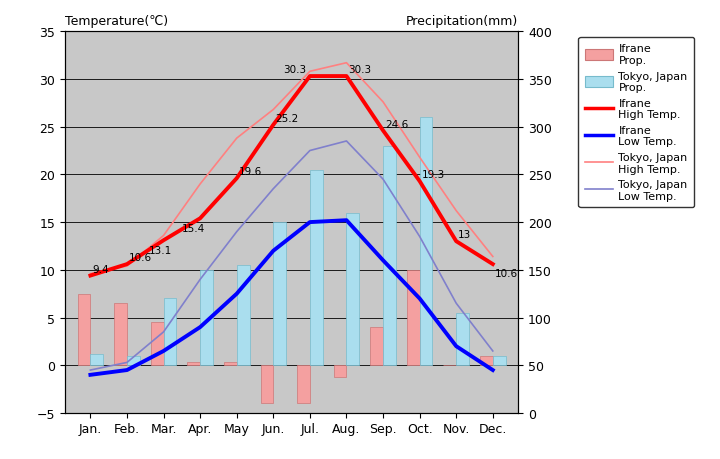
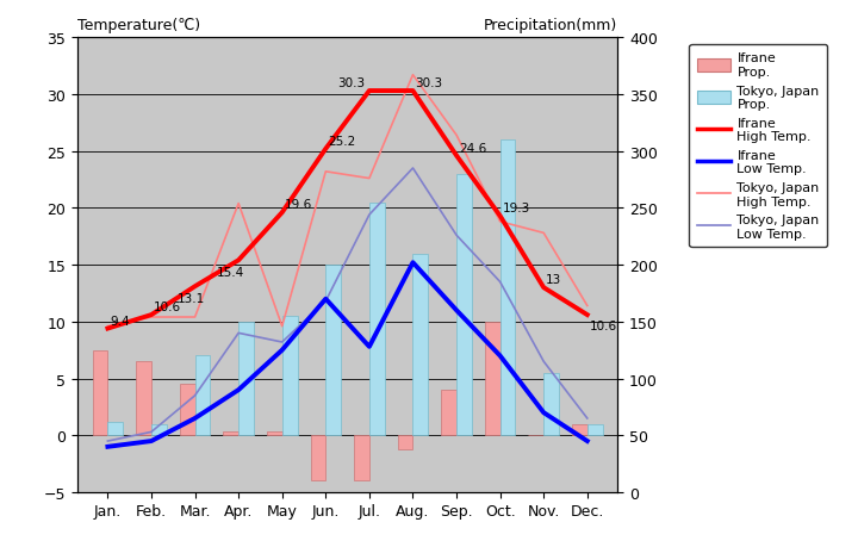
Tokyo, Japan High Temp./Mar.: 13.6 -> 10.4
Tokyo, Japan High Temp./Apr.: 19.0 -> 20.4
Tokyo, Japan High Temp./May: 23.8 -> 9.6
Tokyo, Japan Low Temp./May: 14.0 -> 8.2
Tokyo, Japan High Temp./Jun.: 26.8 -> 23.2
Tokyo, Japan Low Temp./Jun.: 18.5 -> 11.8
Ifrane Low Temp./Jul.: 15.0 -> 7.8
Tokyo, Japan High Temp./Jul.: 30.8 -> 22.6
Tokyo, Japan Low Temp./Jul.: 22.5 -> 19.4
Tokyo, Japan High Temp./Sep.: 27.6 -> 26.4
Tokyo, Japan Low Temp./Sep.: 19.5 -> 17.6
Tokyo, Japan High Temp./Oct.: 21.8 -> 18.8
Tokyo, Japan High Temp./Nov.: 16.2 -> 17.8
